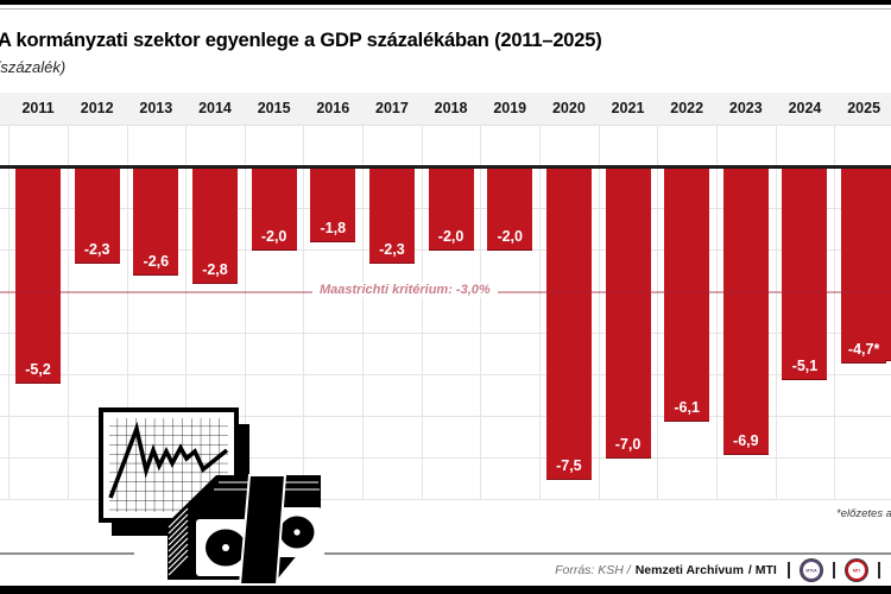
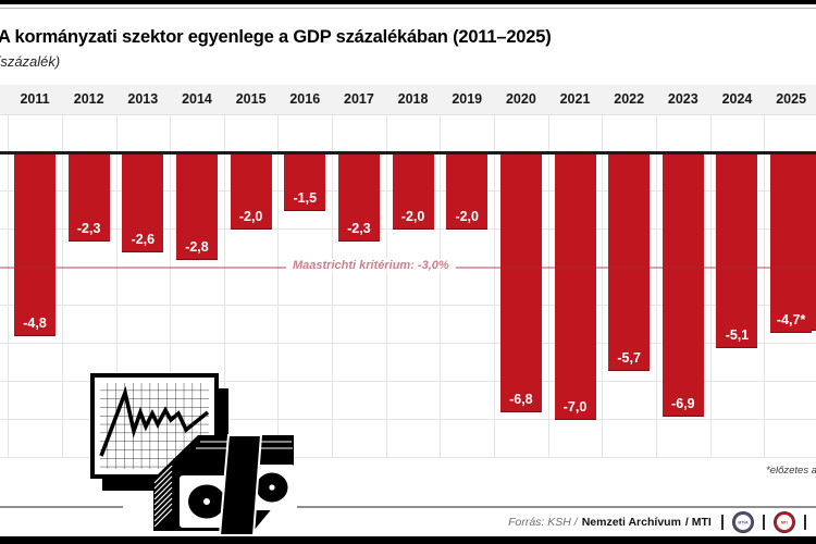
2011: -5,2 -> -4,8
2016: -1,8 -> -1,5
2020: -7,5 -> -6,8
2022: -6,1 -> -5,7
